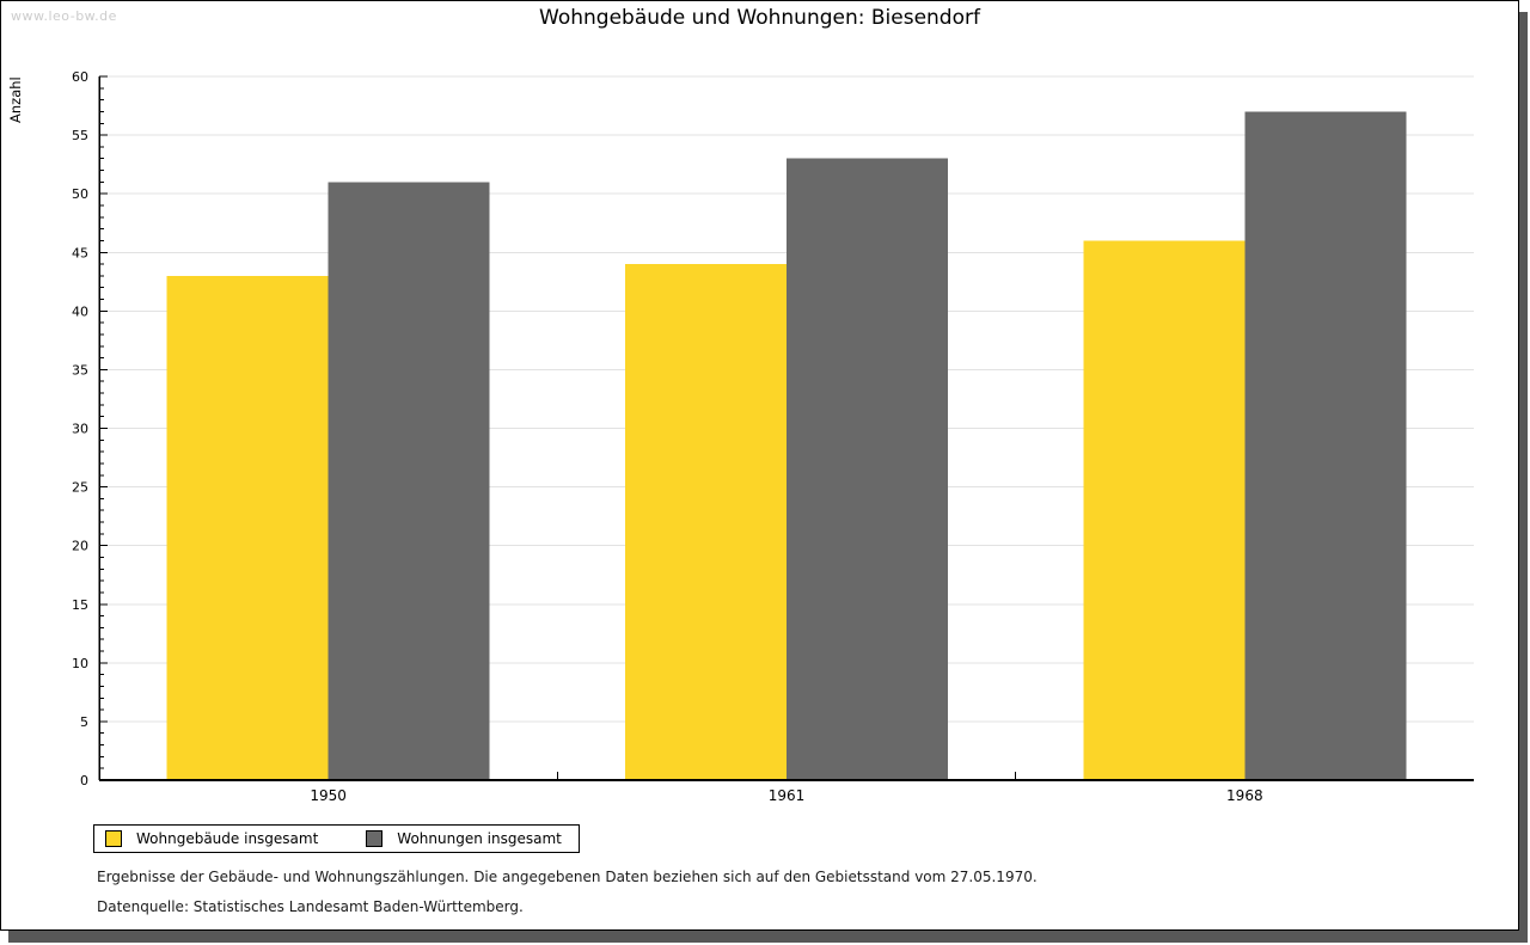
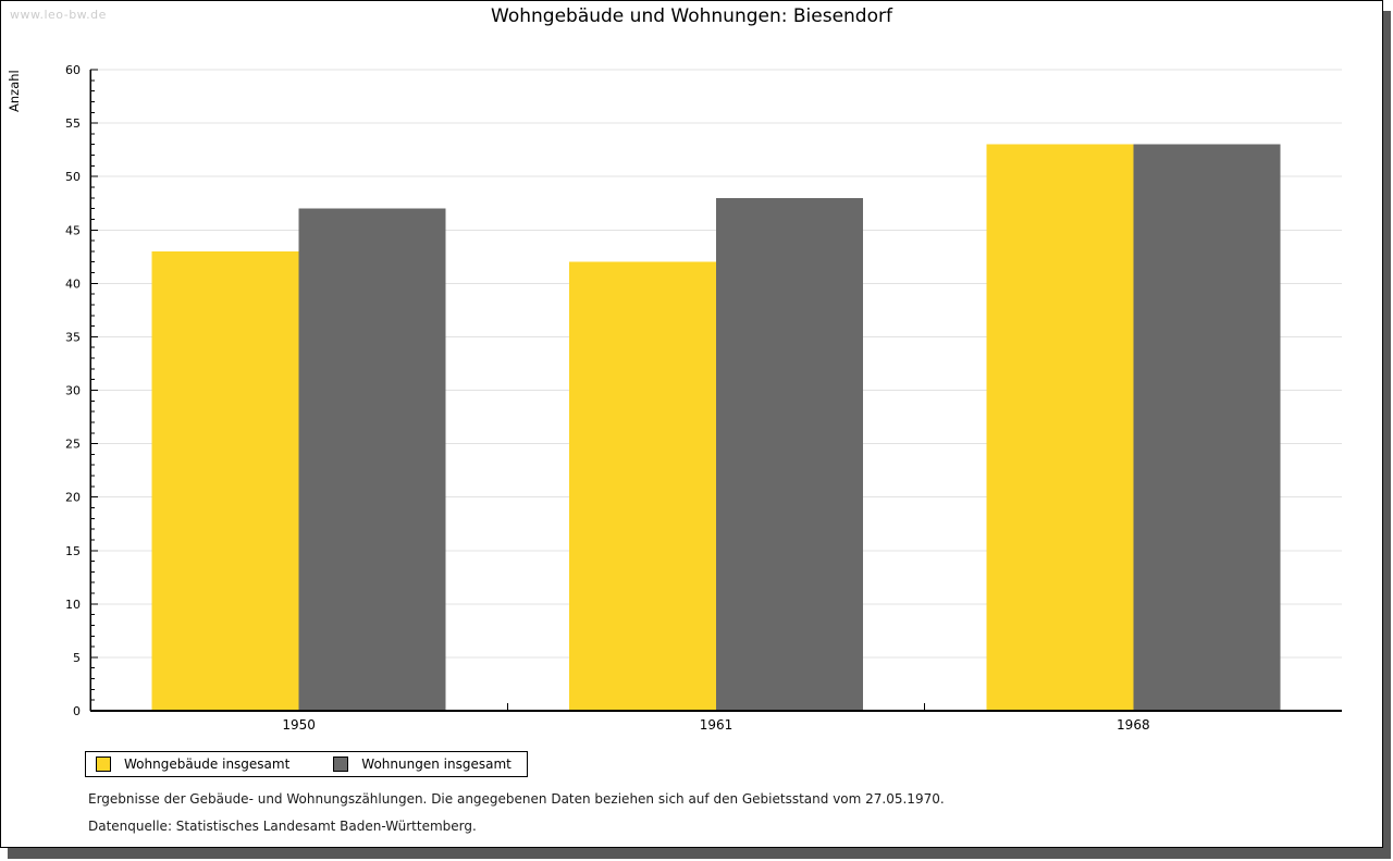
Wohnungen insgesamt/1950: 51 -> 47
Wohngebäude insgesamt/1961: 44 -> 42
Wohnungen insgesamt/1961: 53 -> 48
Wohngebäude insgesamt/1968: 46 -> 53
Wohnungen insgesamt/1968: 57 -> 53
